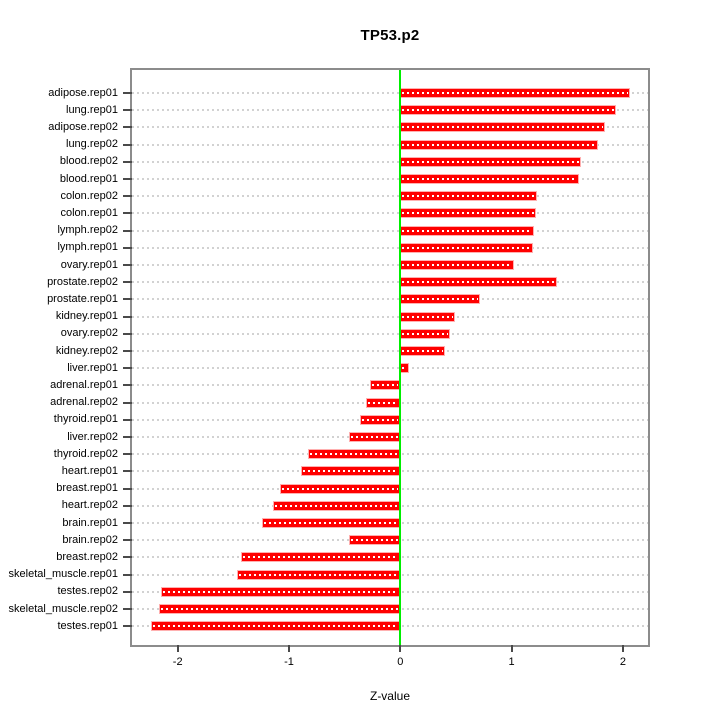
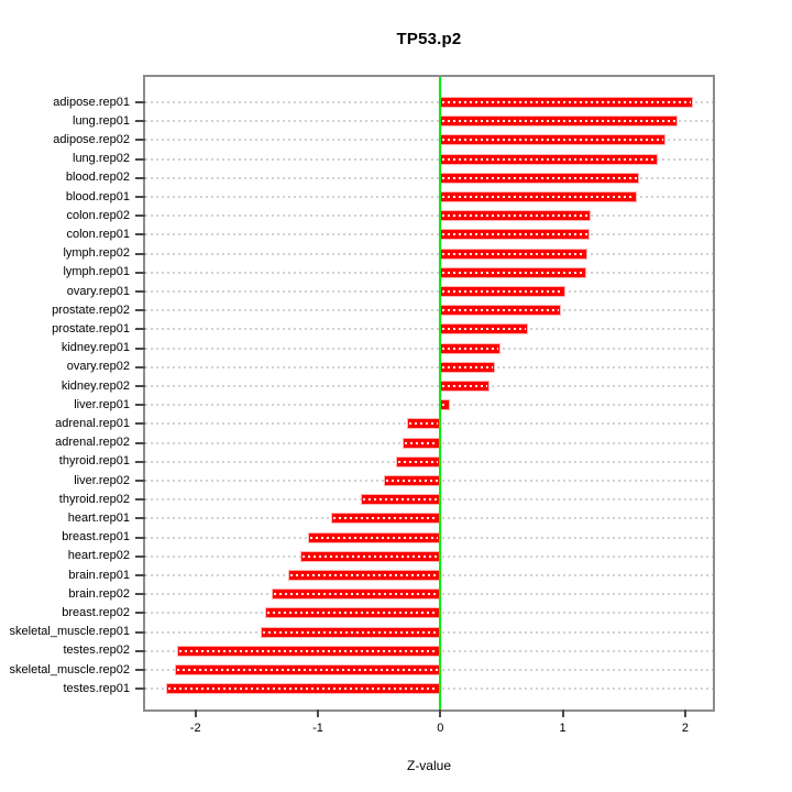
prostate.rep02: 1.41 -> 0.99
thyroid.rep02: -0.83 -> -0.65
brain.rep02: -0.46 -> -1.38
